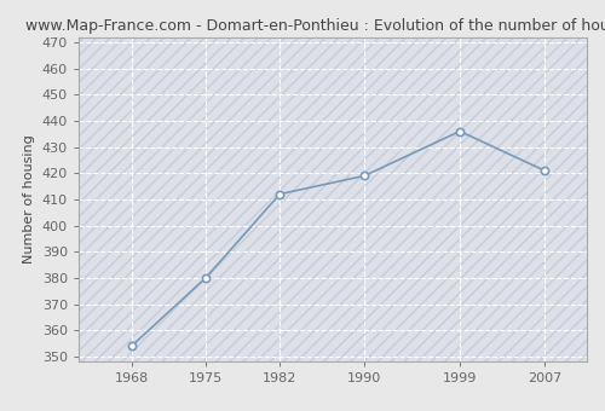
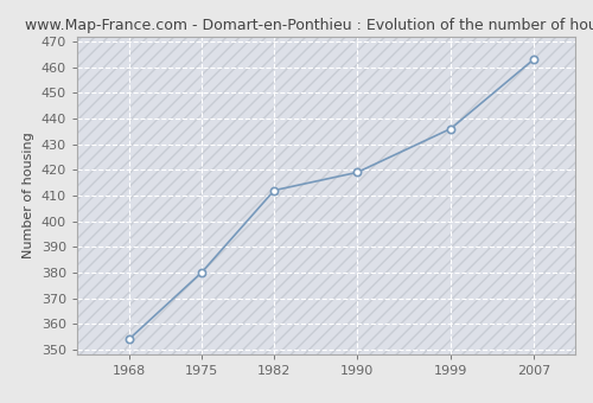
2007: 421 -> 463
